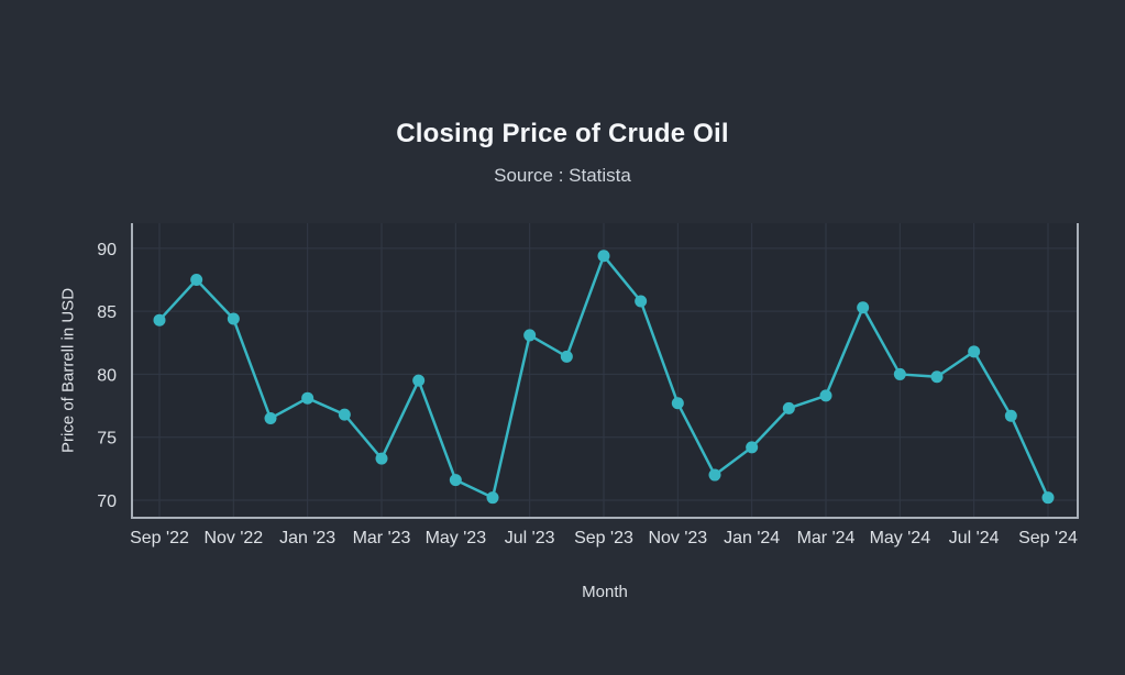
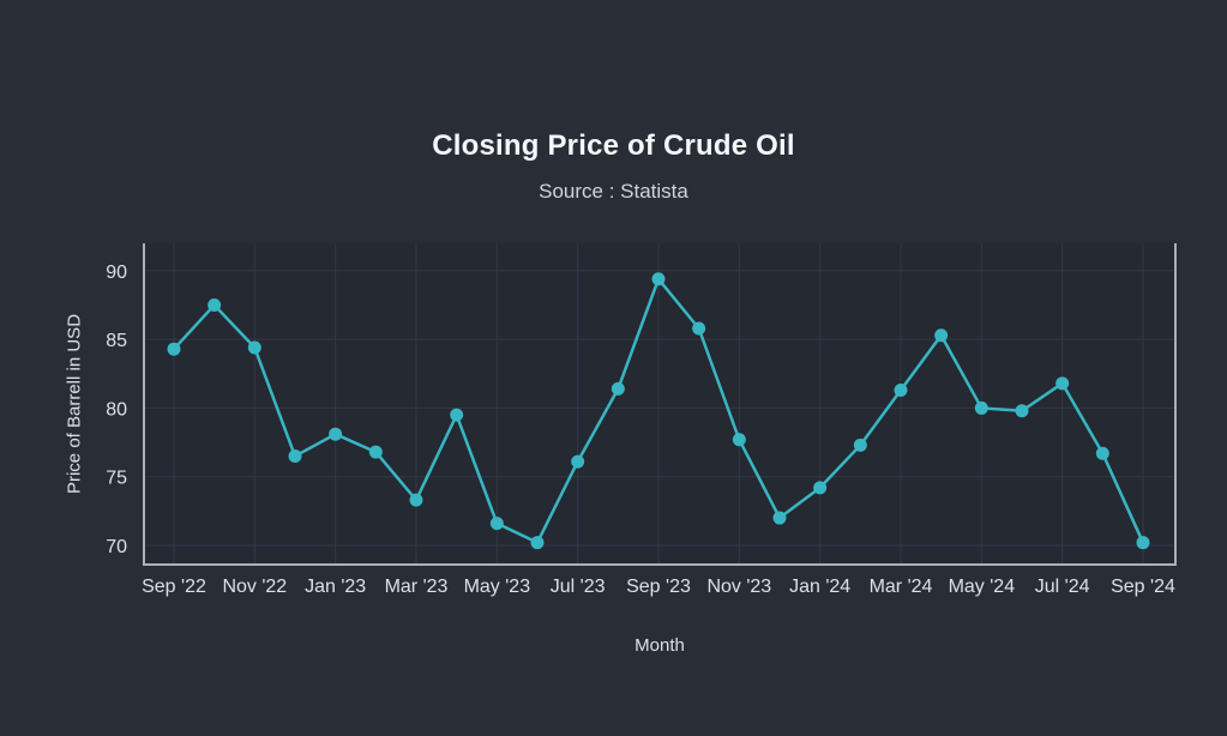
Jul '23: 83.1 -> 76.1
Mar '24: 78.3 -> 81.3
